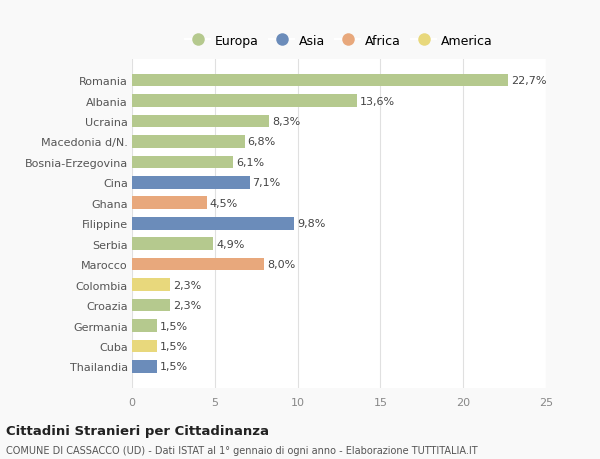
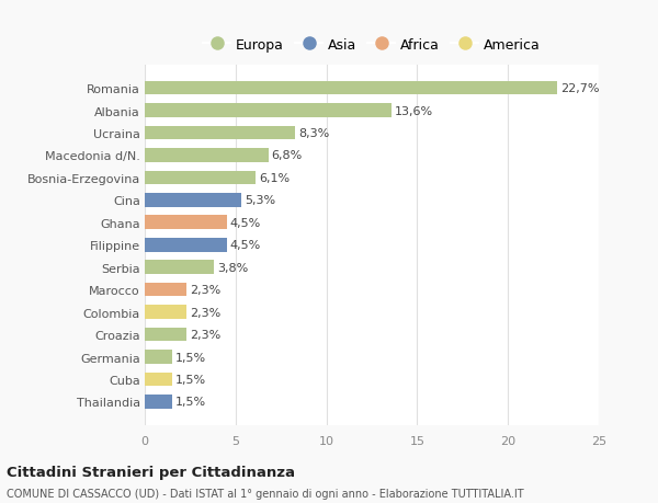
Cina: 7,1% -> 5,3%
Filippine: 9,8% -> 4,5%
Serbia: 4,9% -> 3,8%
Marocco: 8,0% -> 2,3%
